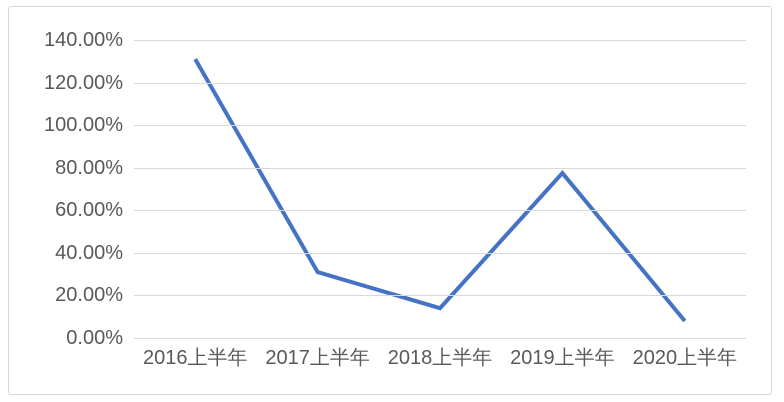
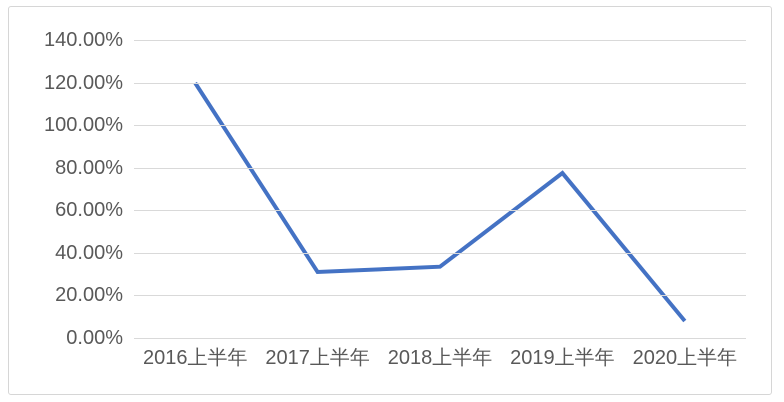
2016上半年: 131% -> 120%
2018上半年: 14% -> 34%
